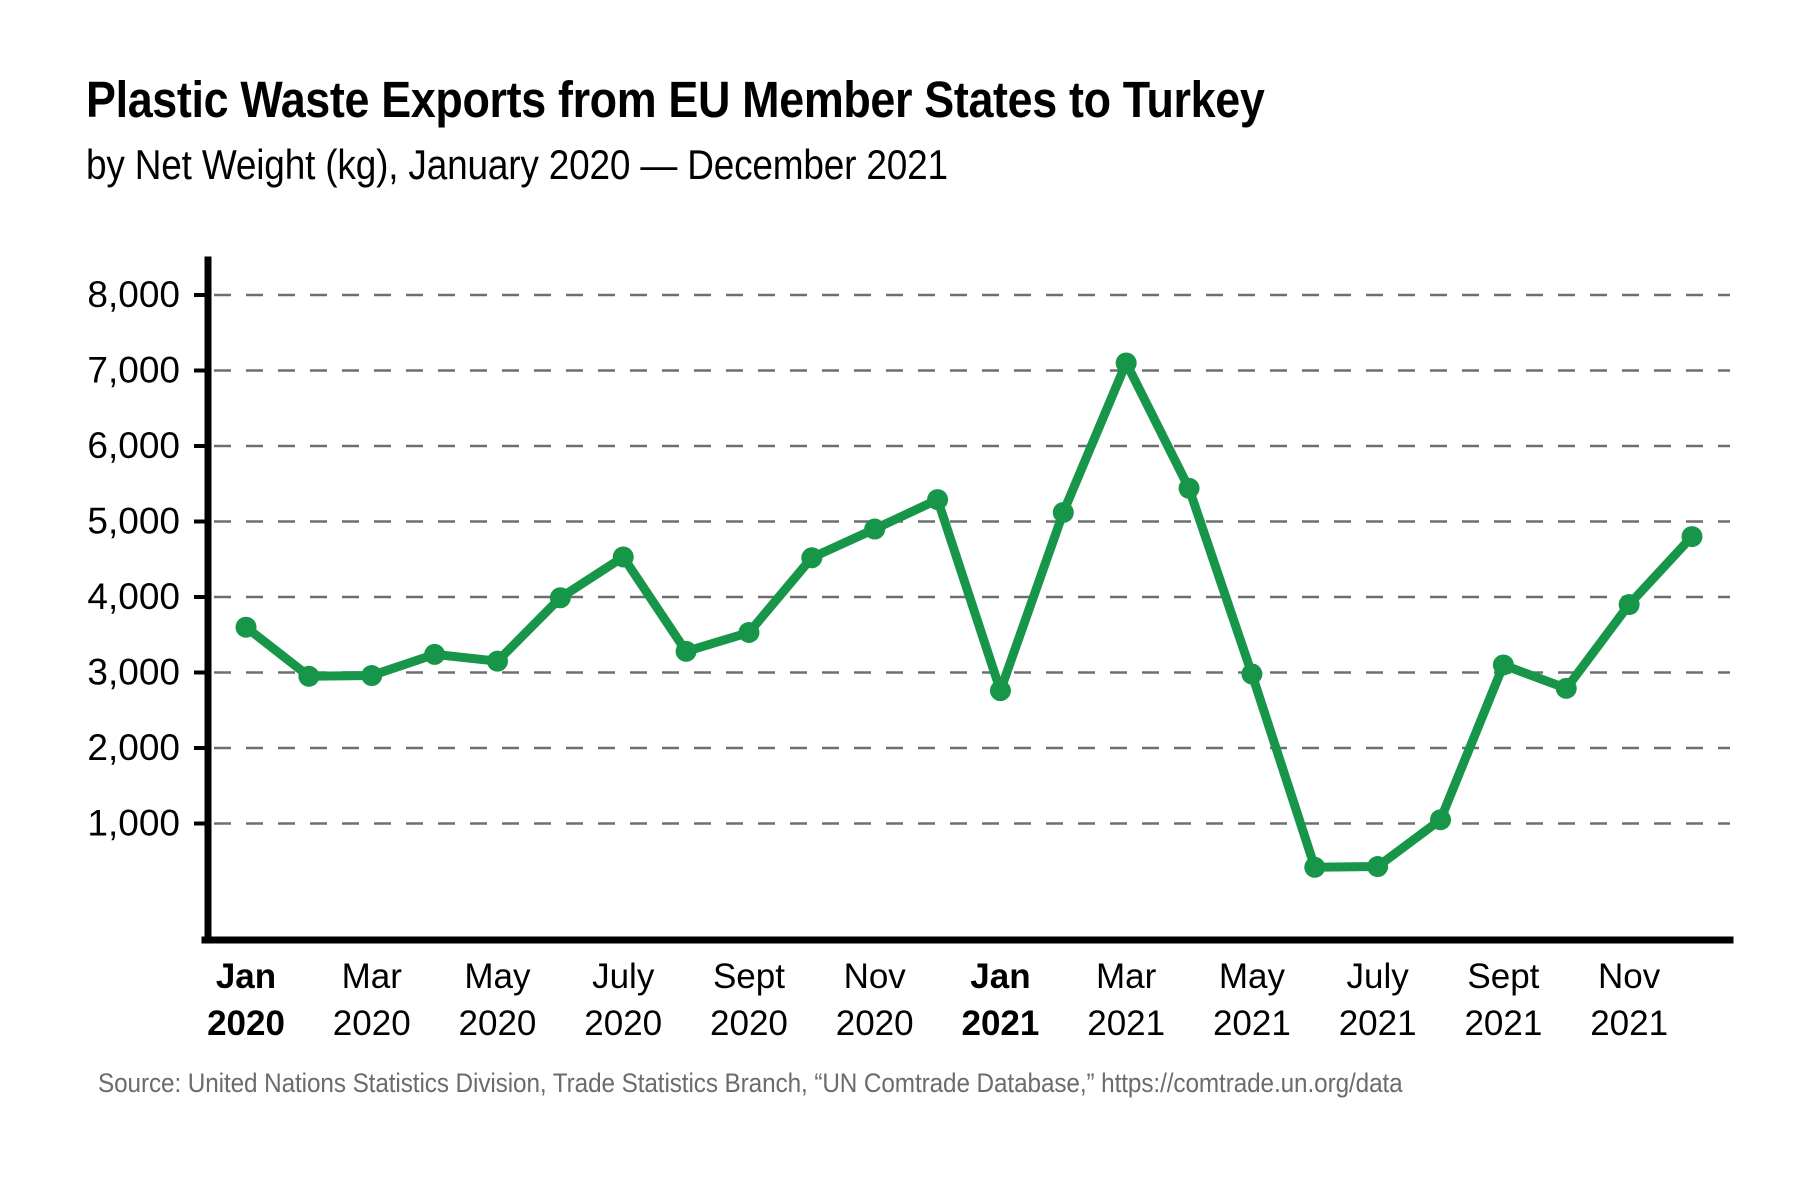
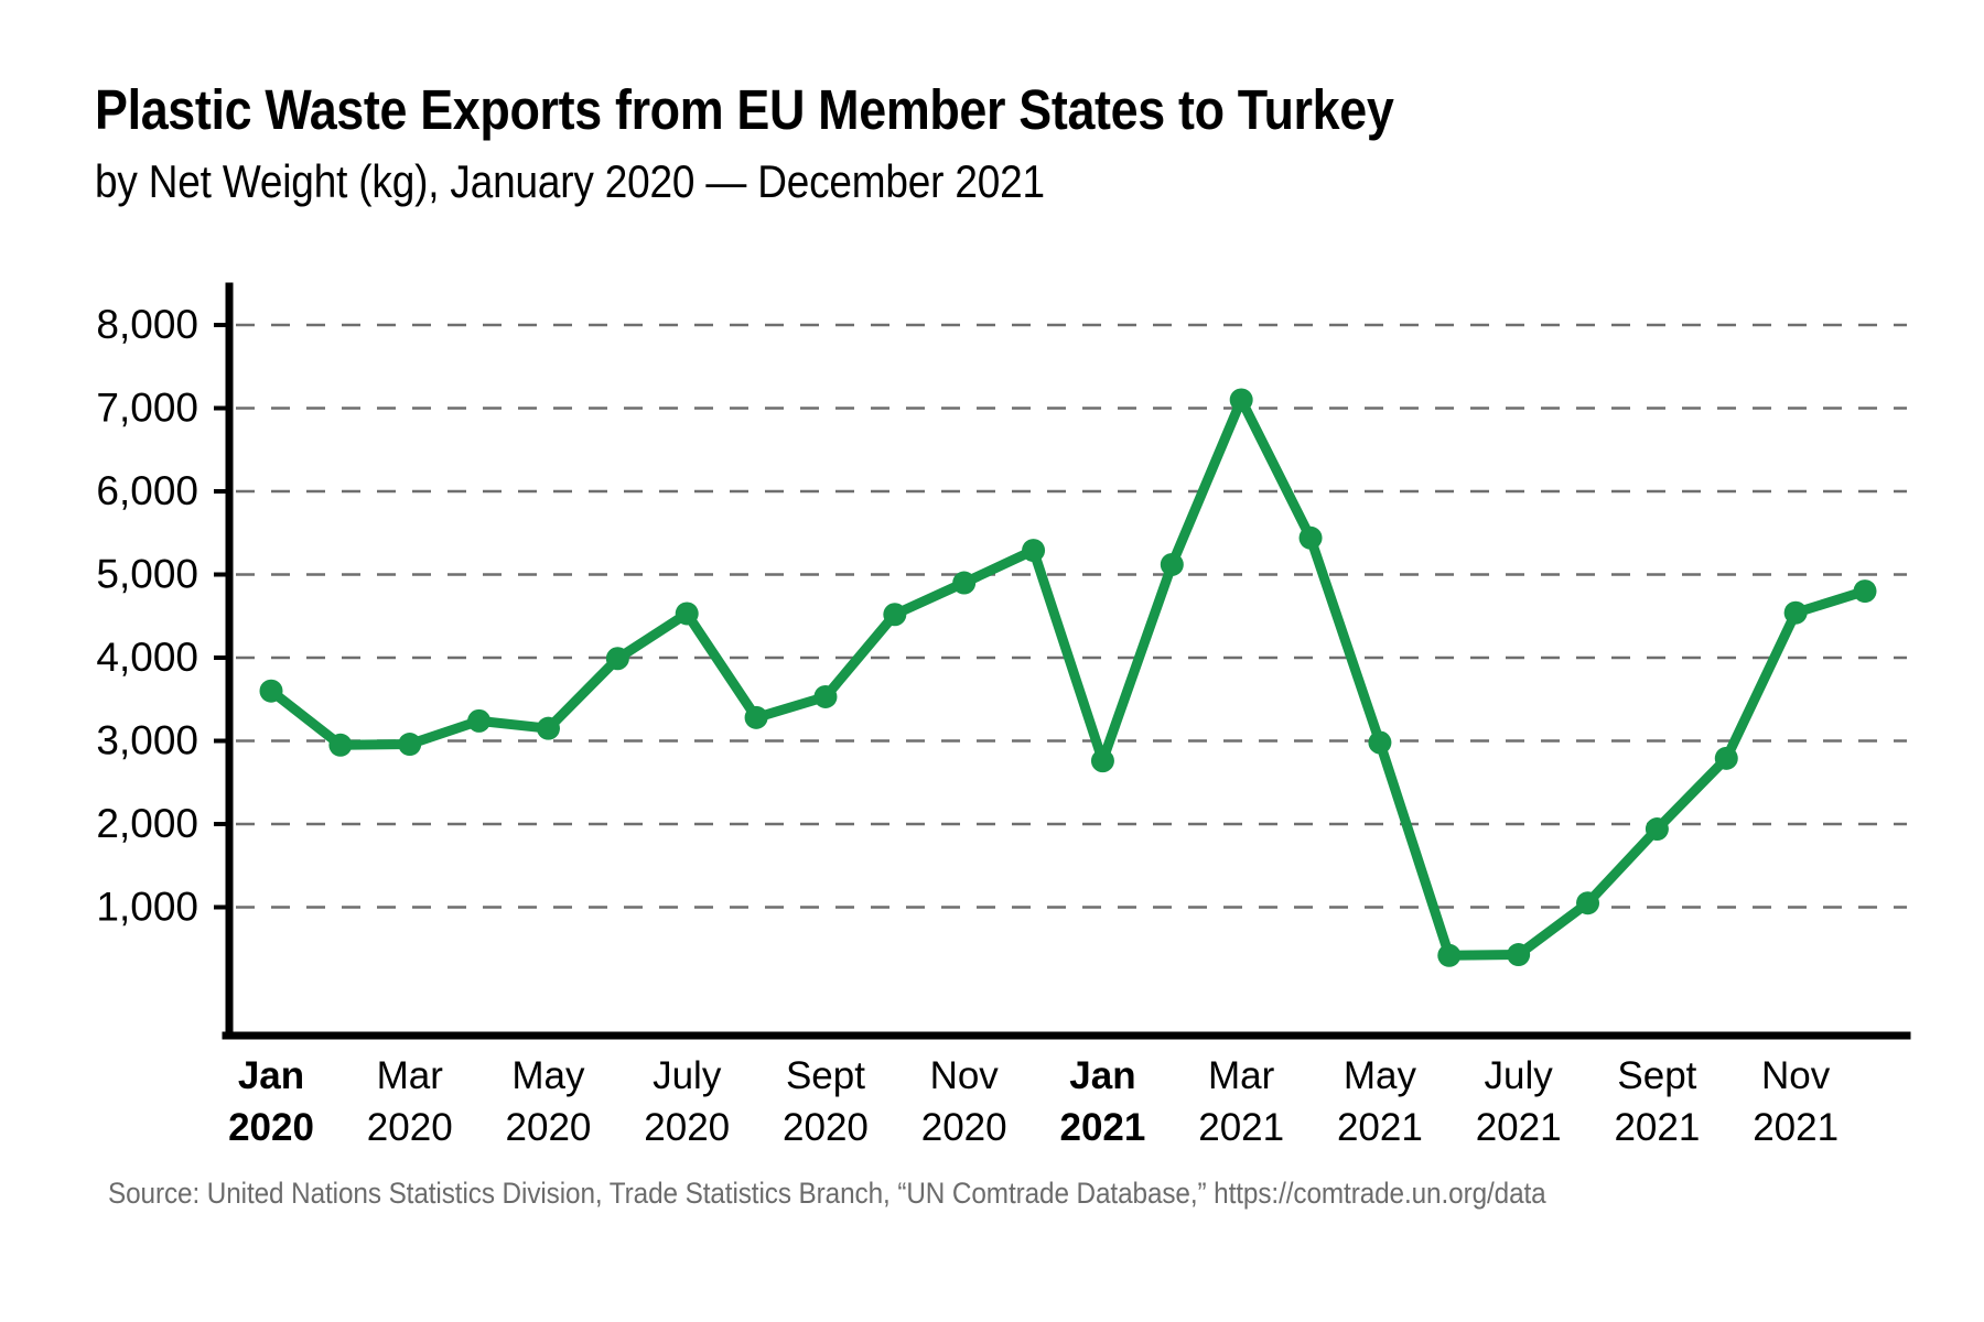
Sept 2021: 3100 -> 1900
Nov 2021: 3900 -> 4500
